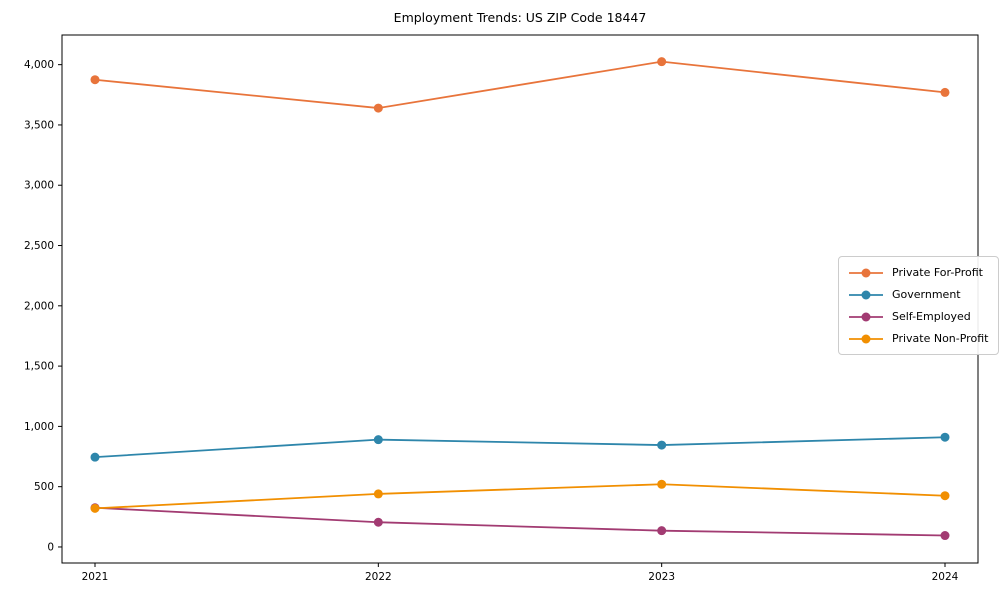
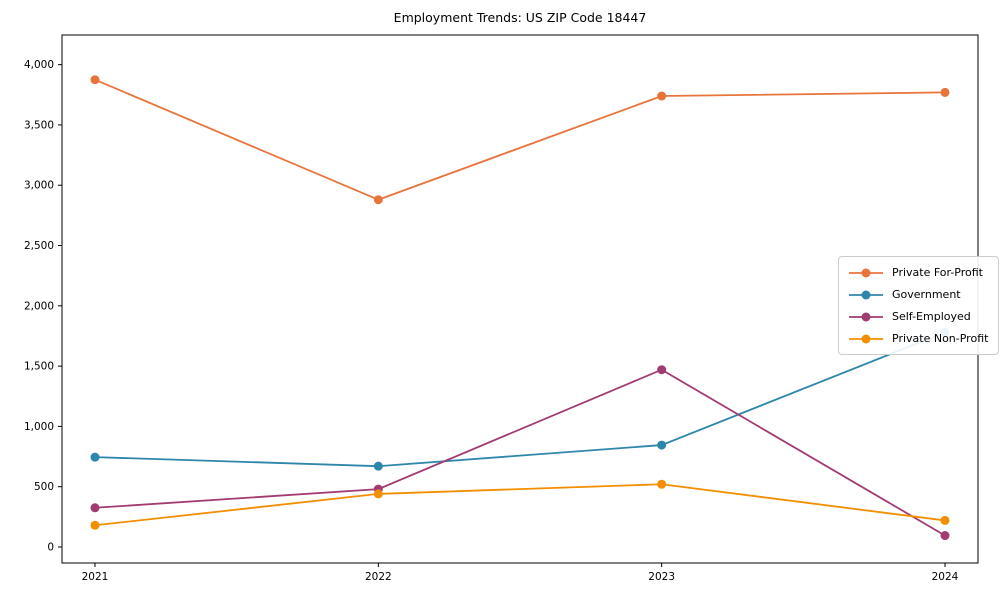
Private Non-Profit/2021: 320 -> 180
Private For-Profit/2022: 3640 -> 2880
Government/2022: 890 -> 670
Self-Employed/2022: 200 -> 480
Private For-Profit/2023: 4020 -> 3740
Self-Employed/2023: 140 -> 1470
Government/2024: 910 -> 1780
Private Non-Profit/2024: 420 -> 220
